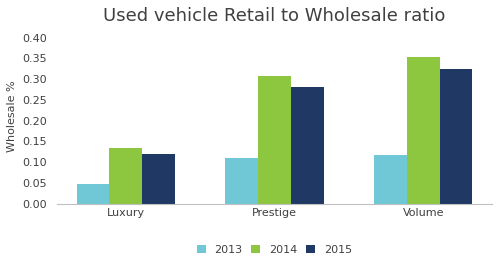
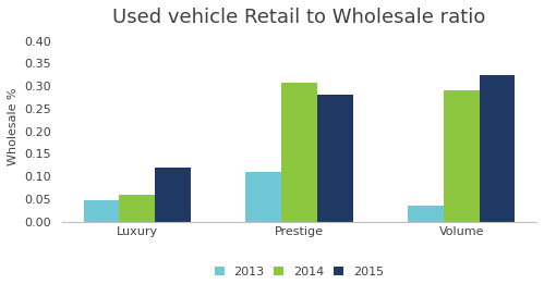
2014/Luxury: 0.135 -> 0.060
2013/Volume: 0.117 -> 0.035
2014/Volume: 0.353 -> 0.290
